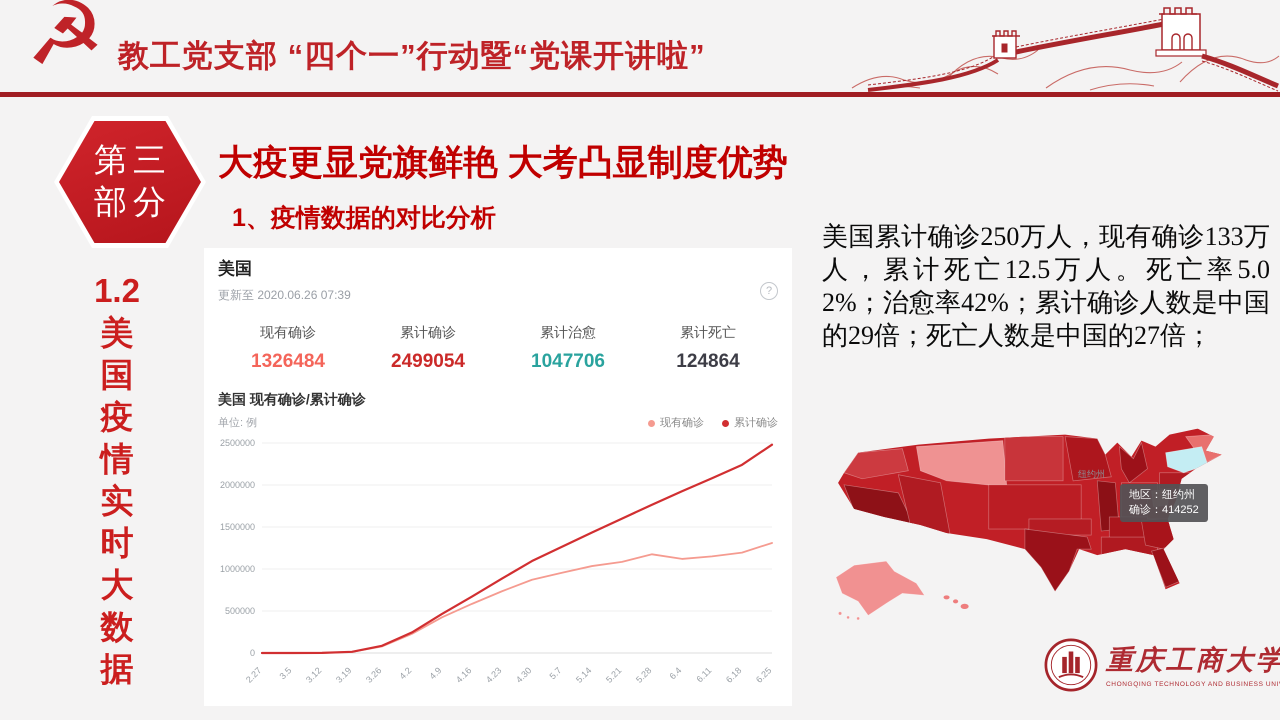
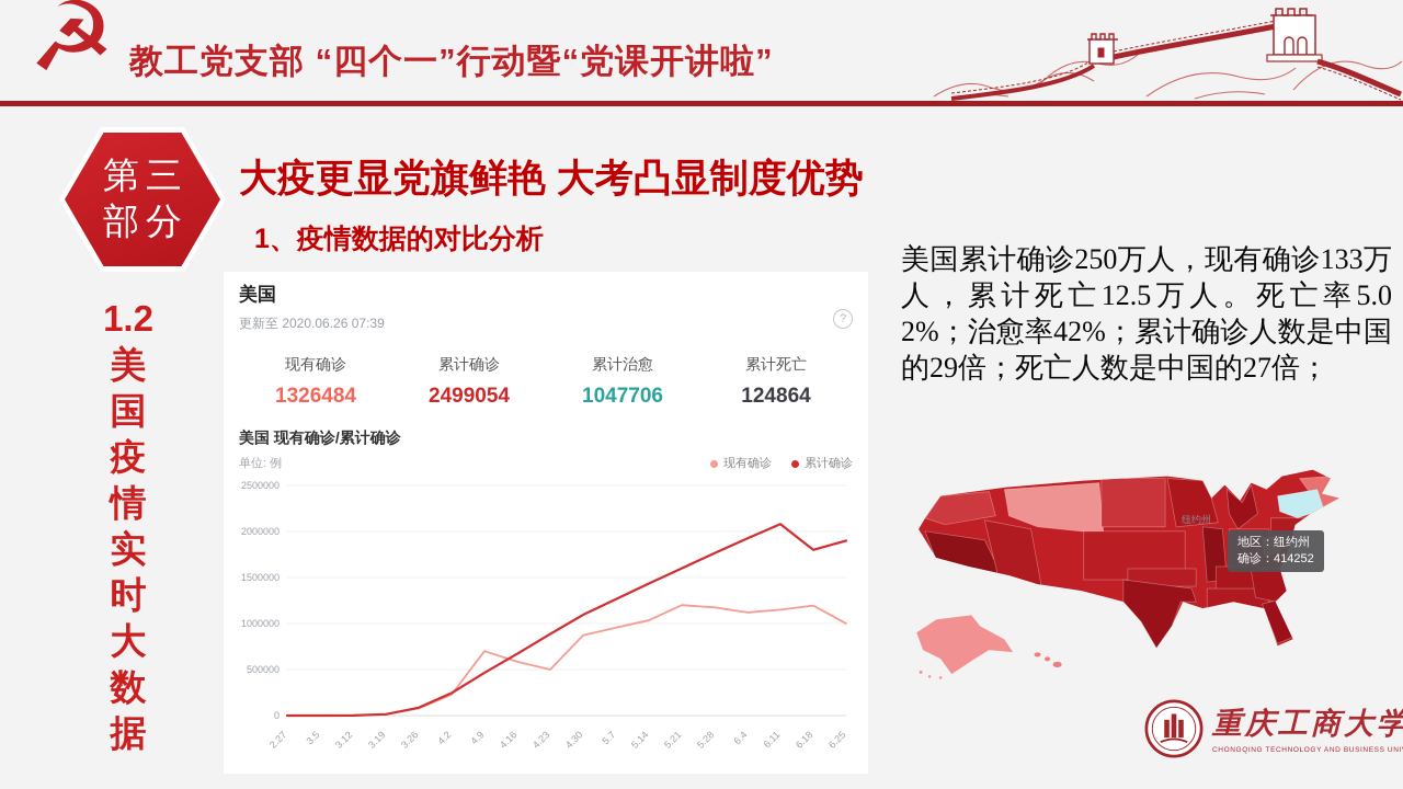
现有确诊/4.9: 400000 -> 700000
现有确诊/4.23: 700000 -> 500000
现有确诊/5.21: 1100000 -> 1200000
累计确诊/6.18: 2200000 -> 1800000
现有确诊/6.25: 1300000 -> 1000000
累计确诊/6.25: 2500000 -> 1900000
